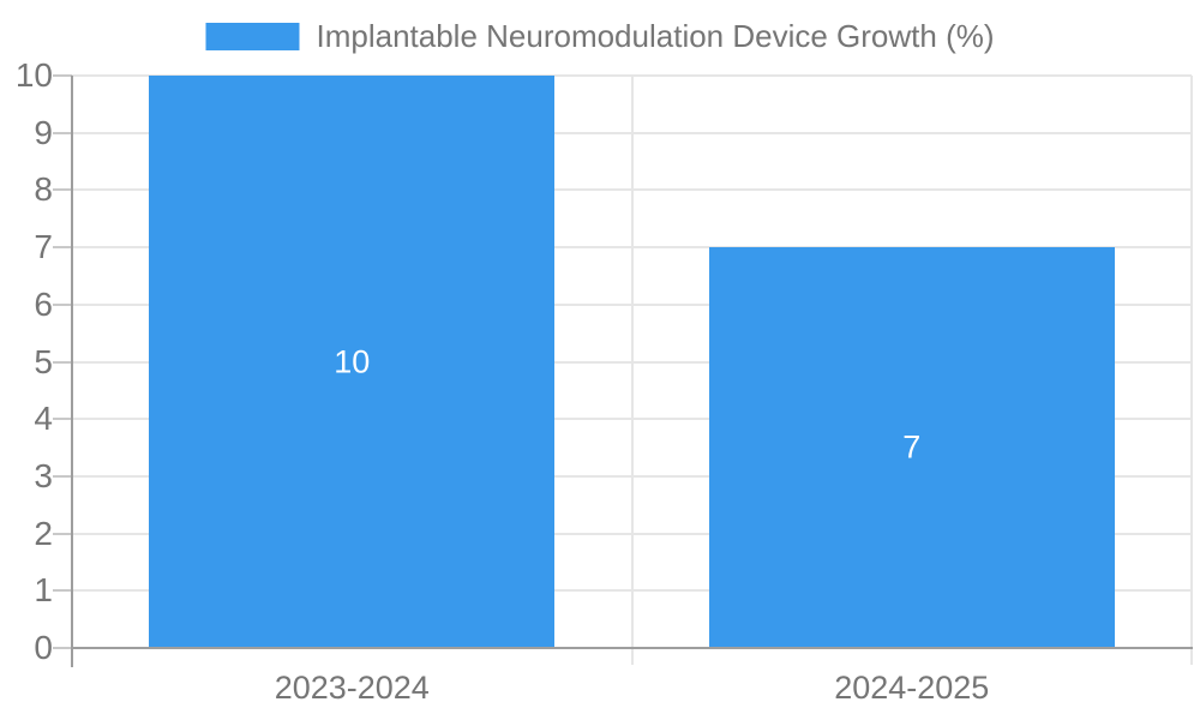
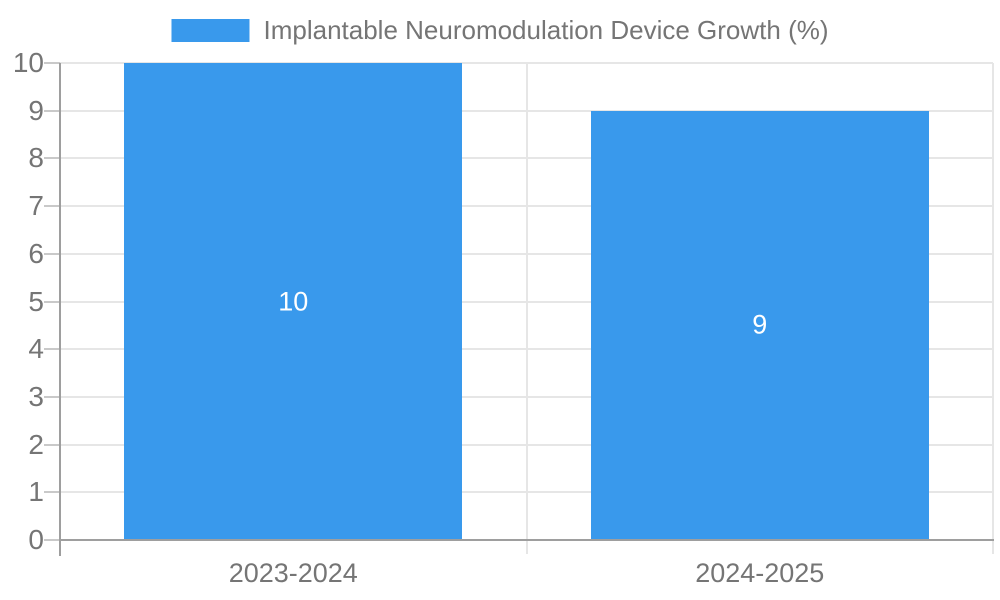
2024-2025: 7 -> 9
